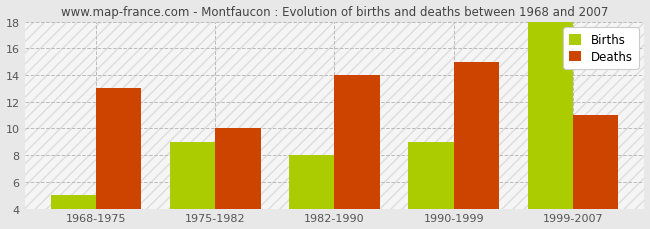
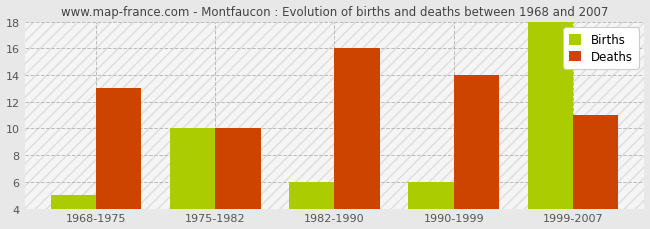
Births/1975-1982: 9 -> 10
Births/1982-1990: 8 -> 6
Deaths/1982-1990: 14 -> 16
Births/1990-1999: 9 -> 6
Deaths/1990-1999: 15 -> 14
